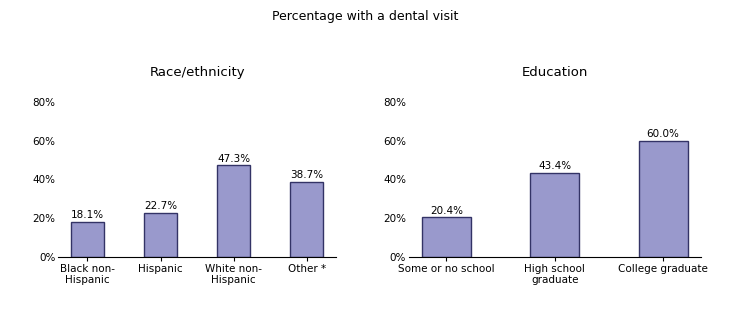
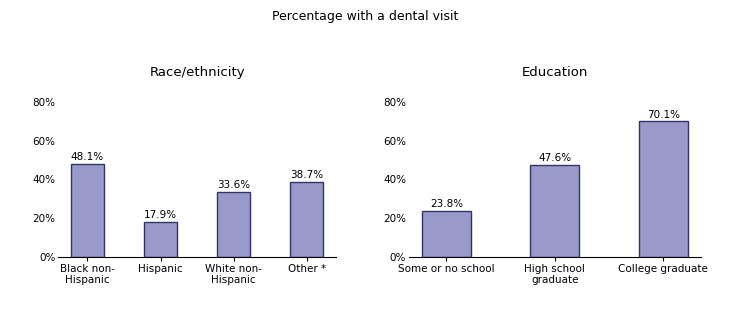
Black non- Hispanic: 18.1% -> 48.1%
Hispanic: 22.7% -> 17.9%
White non- Hispanic: 47.3% -> 33.6%
Some or no school: 20.4% -> 23.8%
High school graduate: 43.4% -> 47.6%
College graduate: 60.0% -> 70.1%
